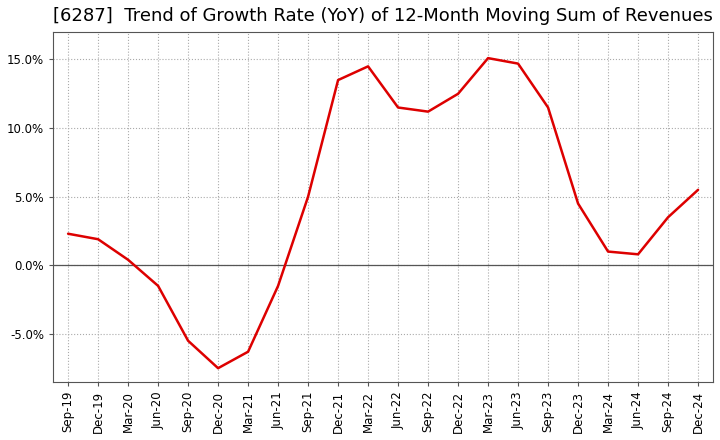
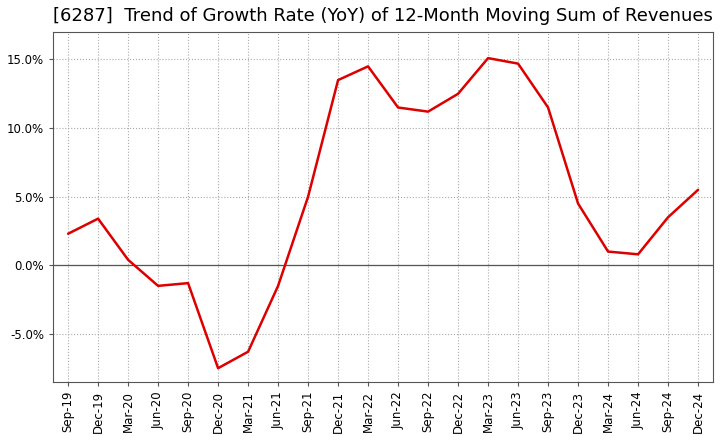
Dec-19: 1.9% -> 3.4%
Sep-20: -5.5% -> -1.3%
